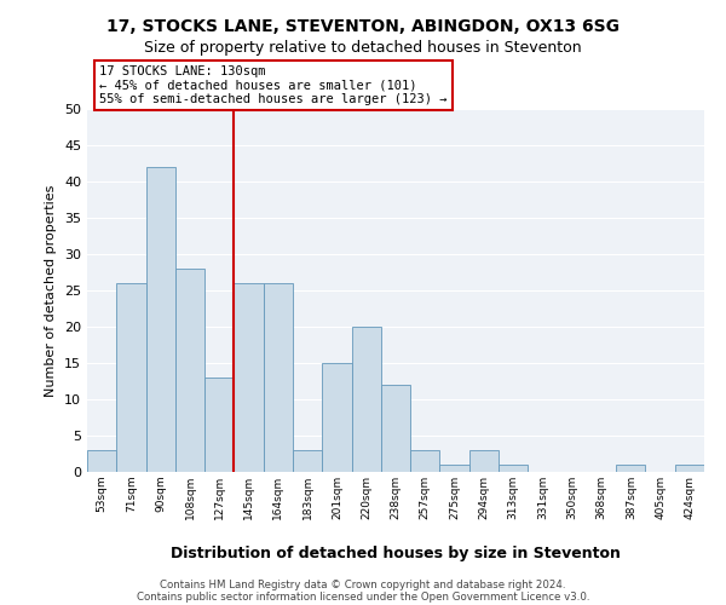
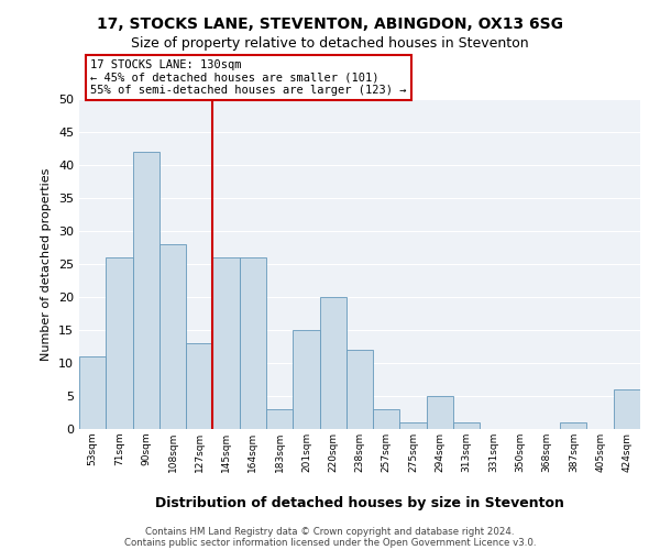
53sqm: 3 -> 11
294sqm: 3 -> 5
424sqm: 1 -> 6
